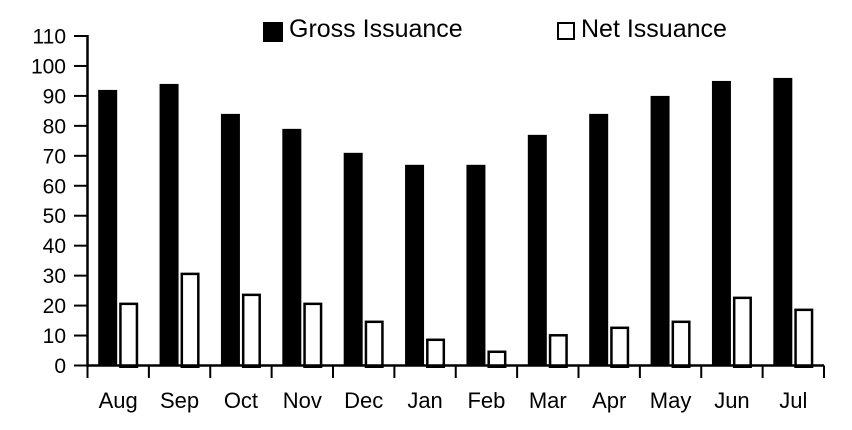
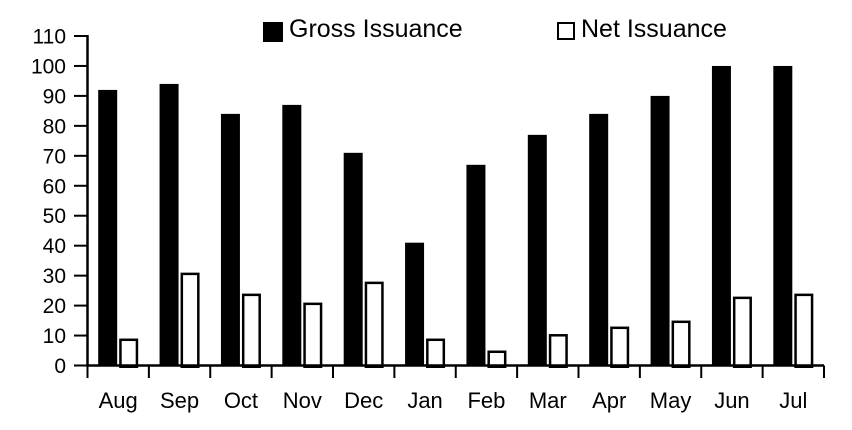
Net Issuance/Aug: 21 -> 9
Gross Issuance/Nov: 79 -> 87
Net Issuance/Dec: 15 -> 28
Gross Issuance/Jan: 67 -> 41
Gross Issuance/Jun: 95 -> 100
Gross Issuance/Jul: 96 -> 100
Net Issuance/Jul: 19 -> 24
